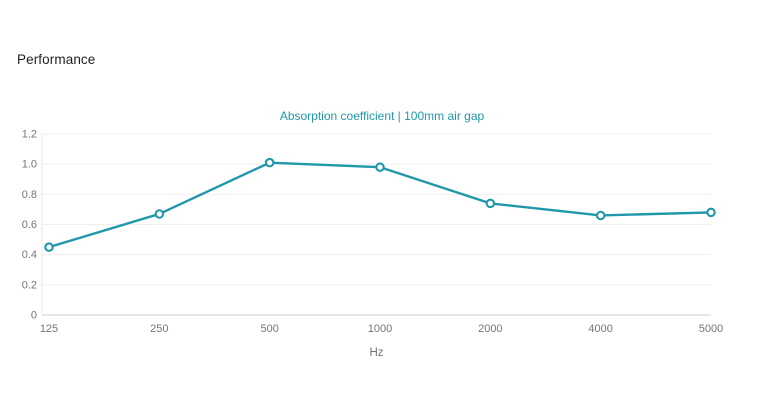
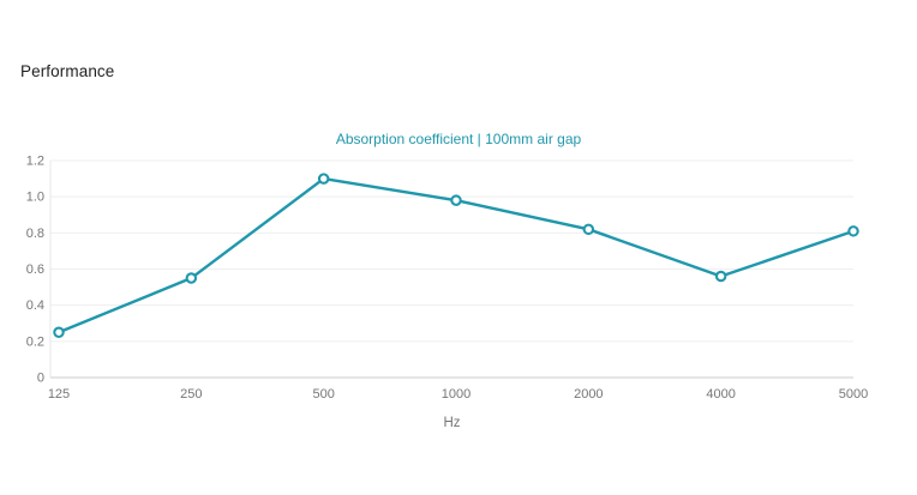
125: 0.45 -> 0.25
250: 0.67 -> 0.55
500: 1.01 -> 1.10
2000: 0.74 -> 0.82
4000: 0.66 -> 0.56
5000: 0.68 -> 0.81
